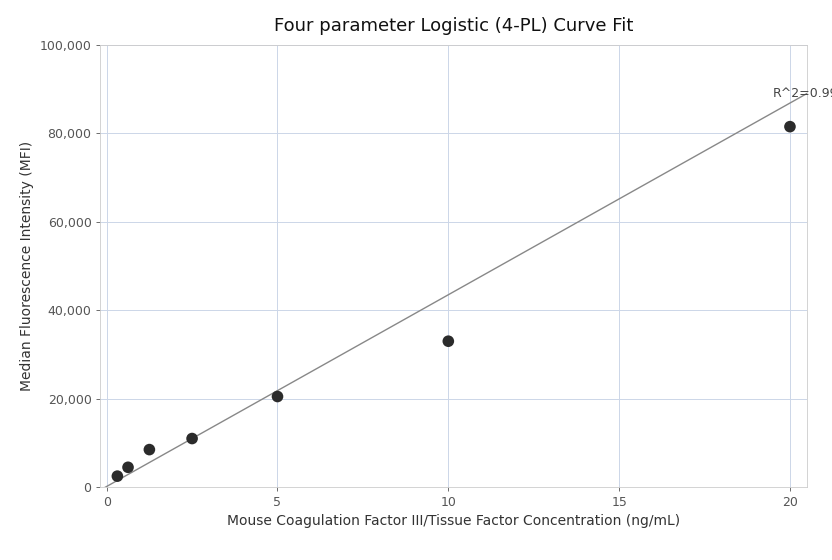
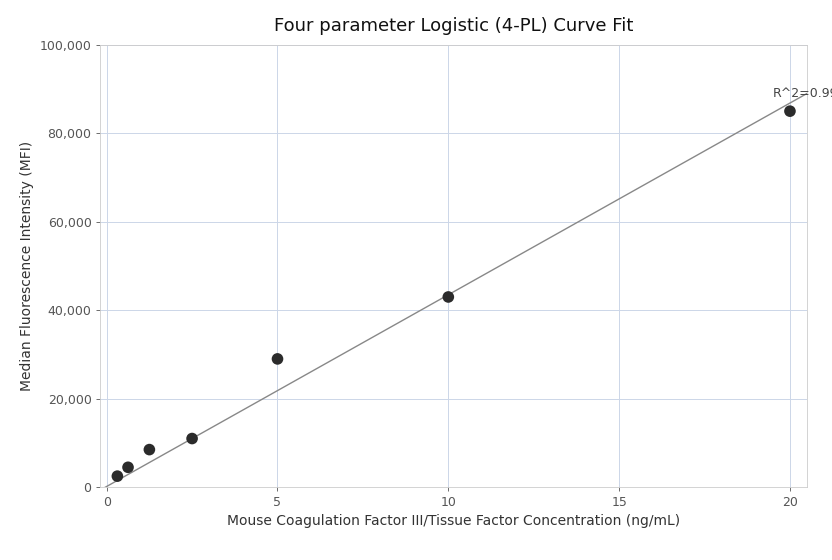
5: 20,500 -> 29,000
10: 33,000 -> 43,000
20: 81,500 -> 85,000
